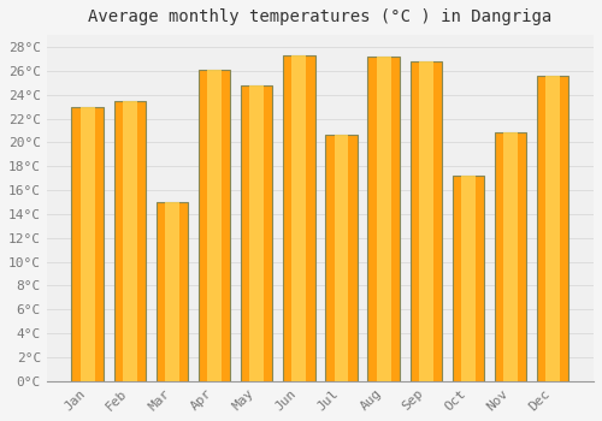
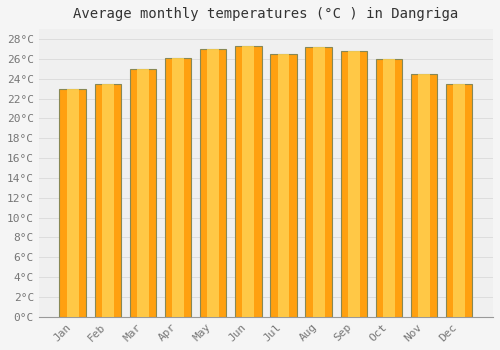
Mar: 15.0°C -> 25.0°C
May: 24.8°C -> 27.0°C
Jul: 20.6°C -> 26.5°C
Oct: 17.2°C -> 26.0°C
Nov: 20.8°C -> 24.5°C
Dec: 25.6°C -> 23.5°C
